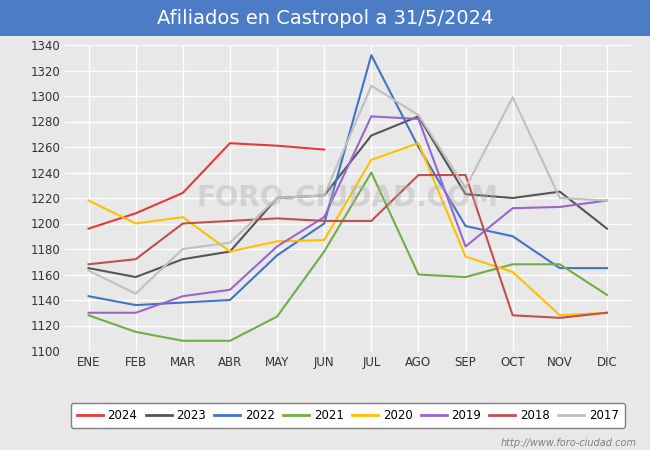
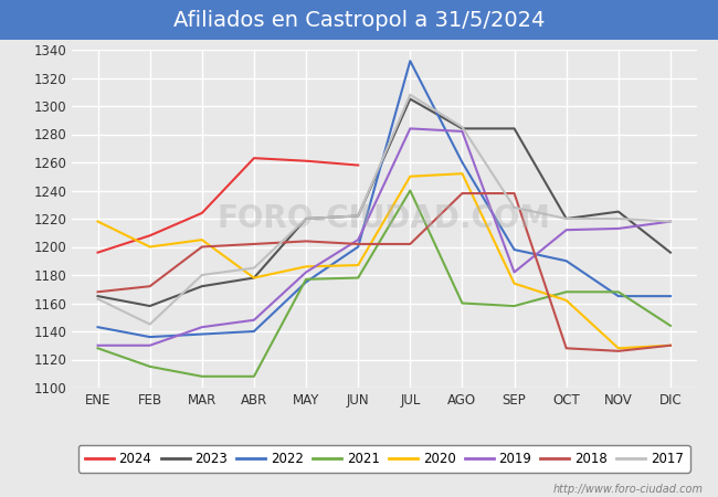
2021/MAY: 1127 -> 1177
2023/JUL: 1269 -> 1305
2020/AGO: 1263 -> 1252
2023/SEP: 1223 -> 1284
2017/OCT: 1299 -> 1220
